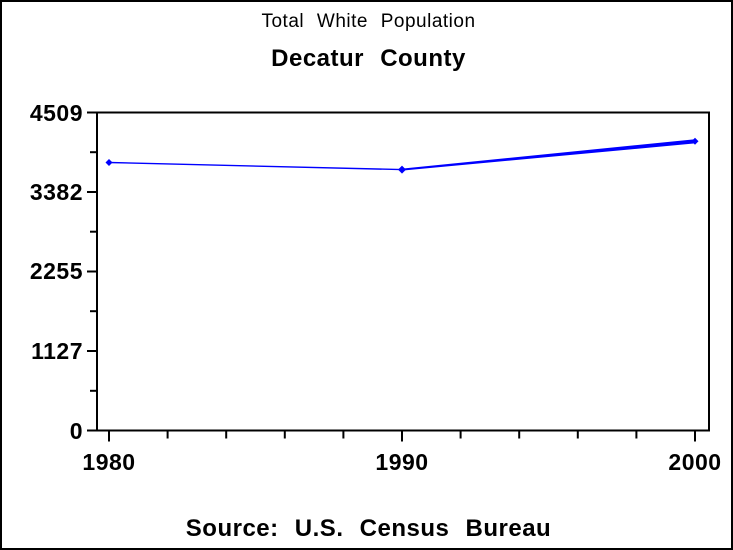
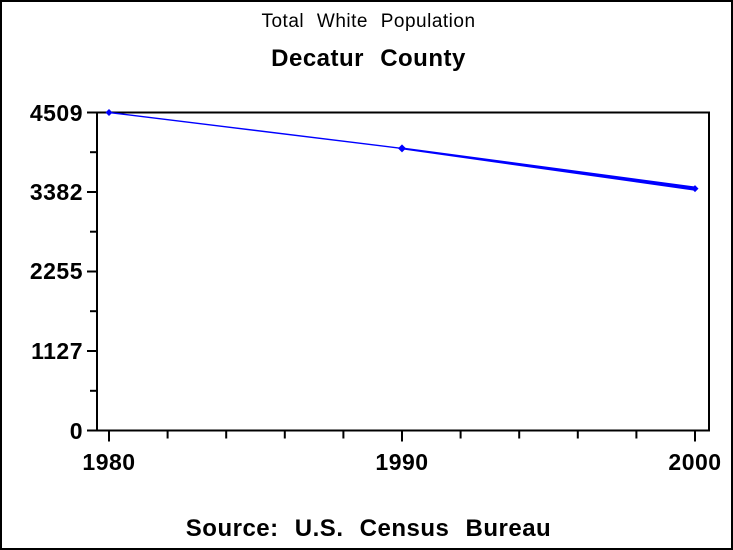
1980: 3800 -> 4500
1990: 3700 -> 4000
2000: 4100 -> 3400
